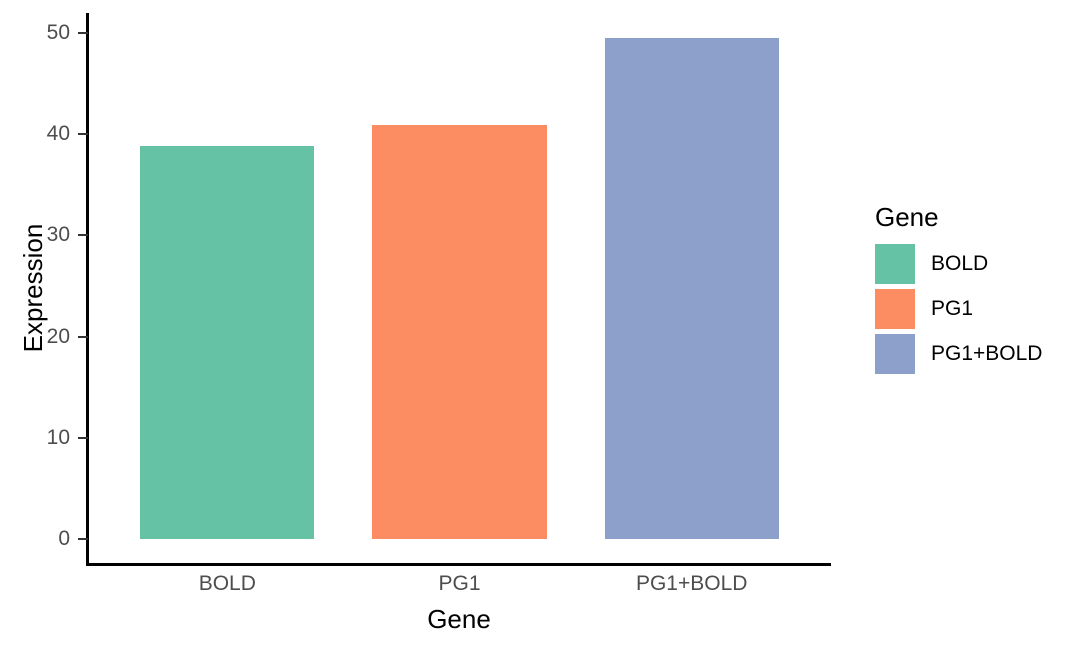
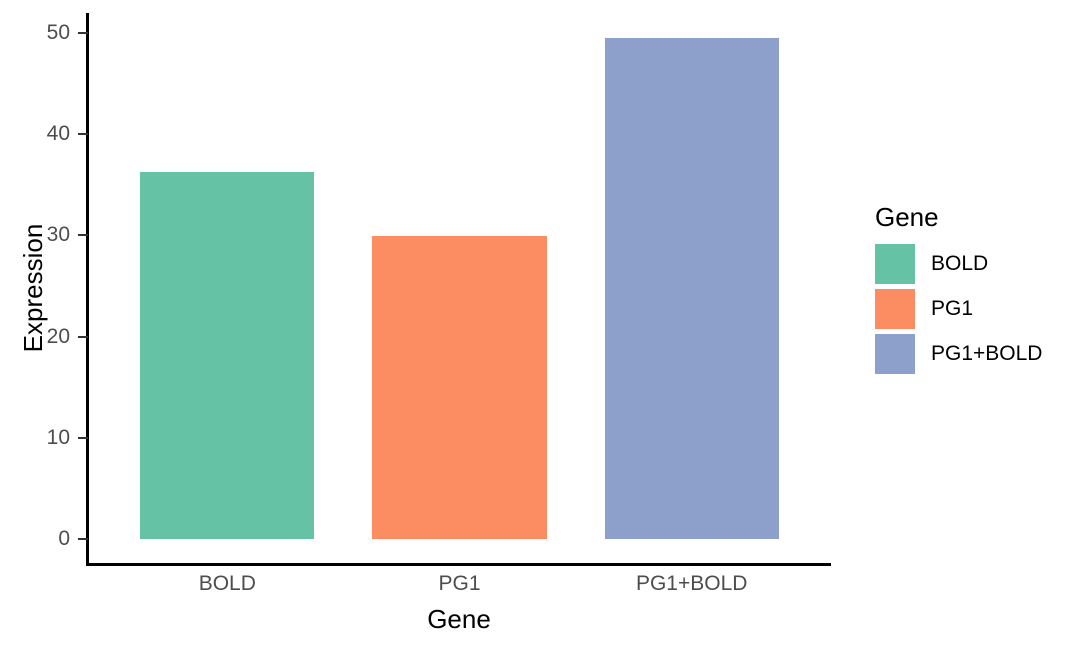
BOLD: 38.8 -> 36.3
PG1: 40.9 -> 29.9
